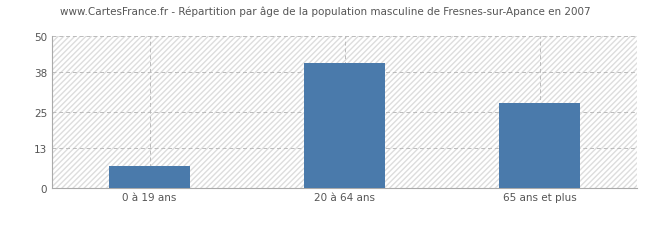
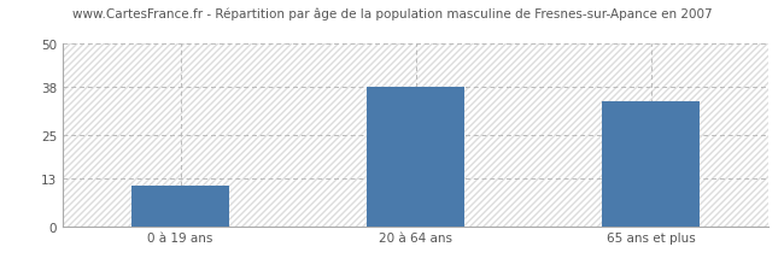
0 à 19 ans: 7 -> 11
20 à 64 ans: 41 -> 38
65 ans et plus: 28 -> 34
